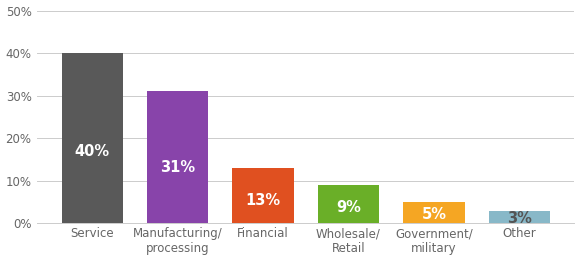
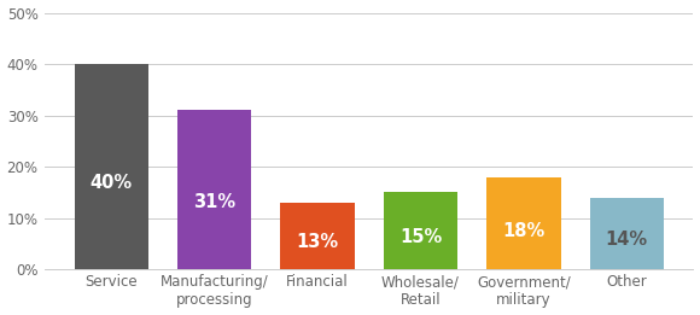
Wholesale/ Retail: 9% -> 15%
Government/ military: 5% -> 18%
Other: 3% -> 14%
